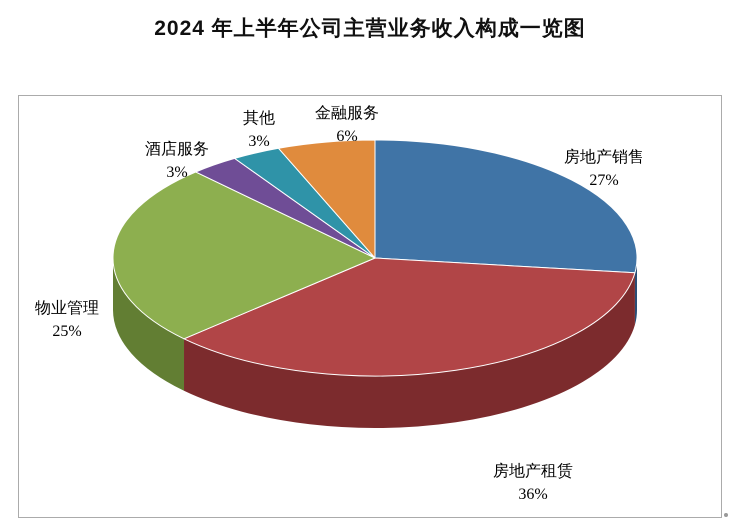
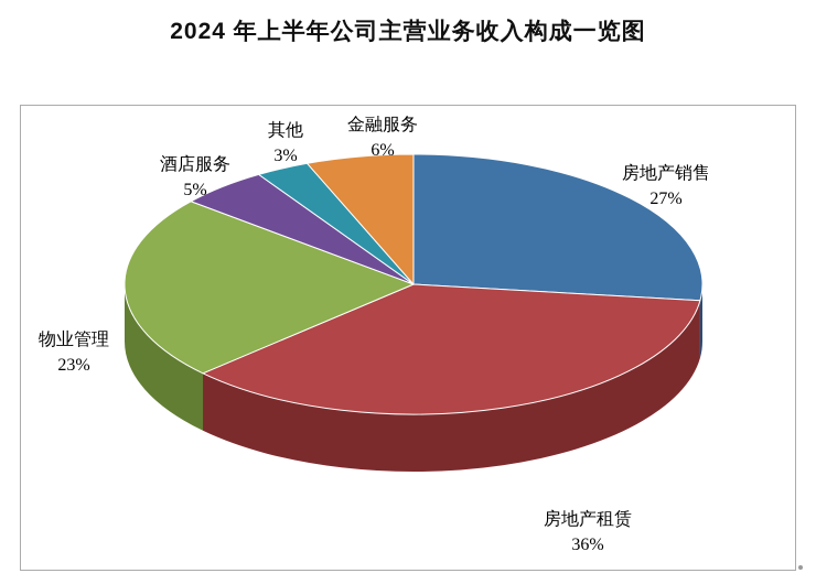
物业管理: 25% -> 23%
酒店服务: 3% -> 5%
